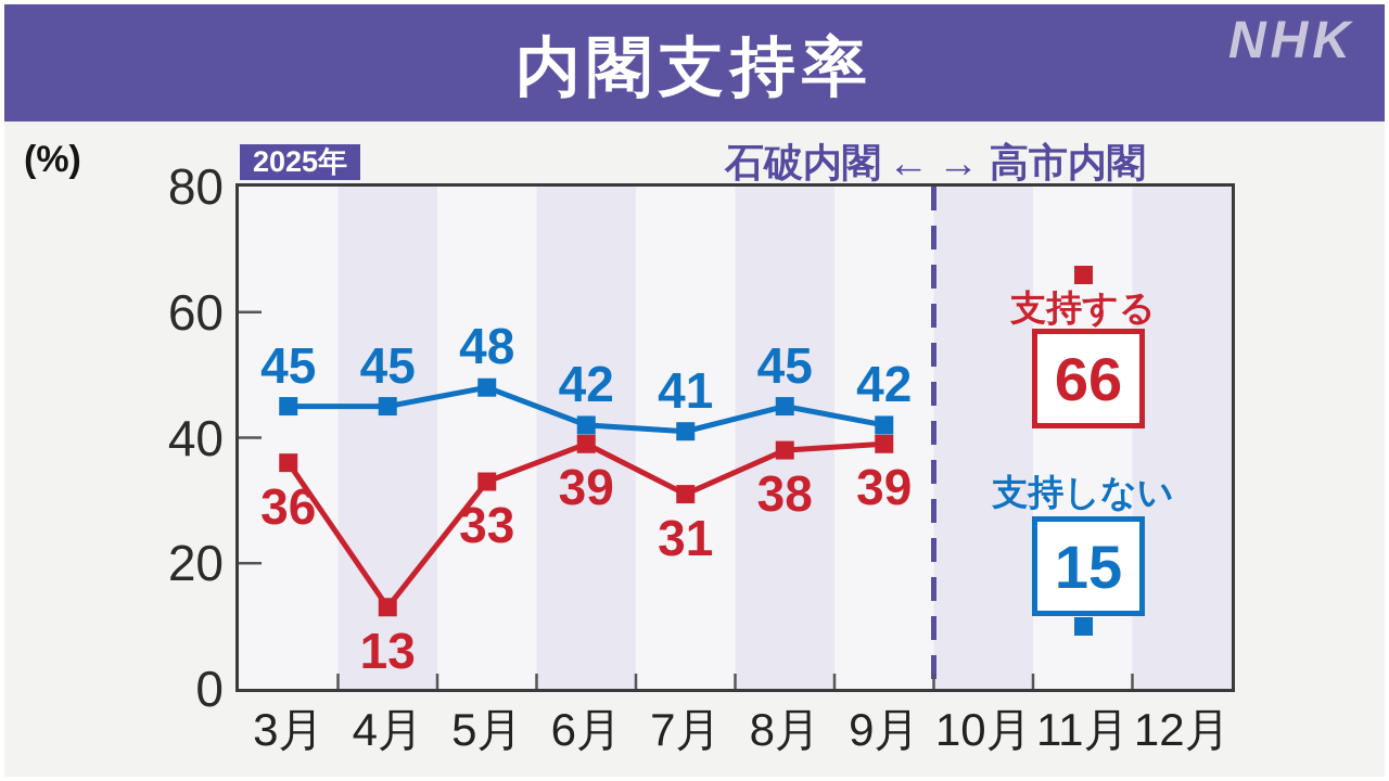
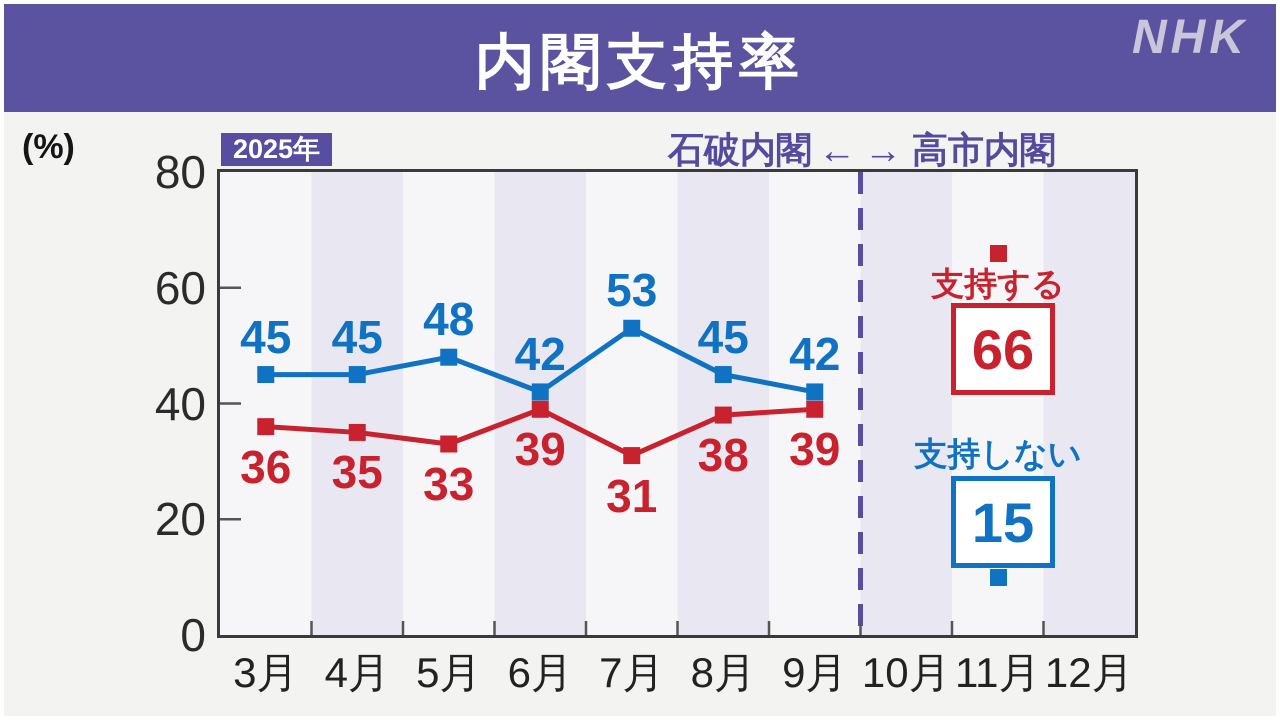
支持する/4月: 13 -> 35
支持しない/7月: 41 -> 53
